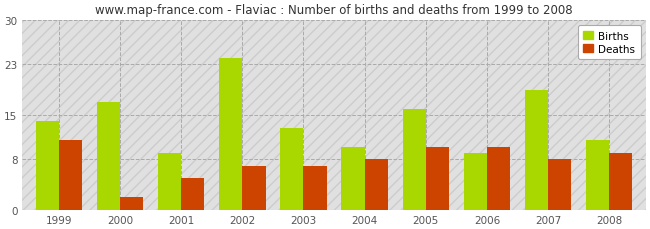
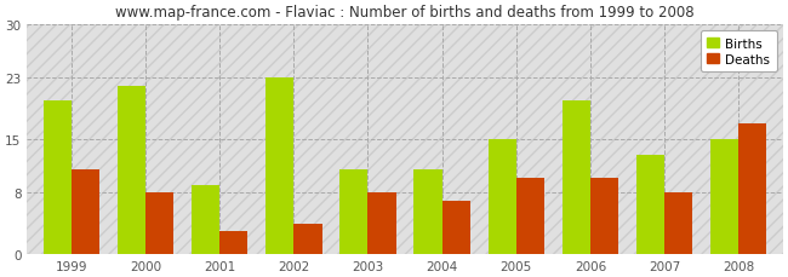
Births/1999: 14 -> 20
Births/2000: 17 -> 22
Deaths/2000: 2 -> 8
Deaths/2001: 5 -> 3
Births/2002: 24 -> 23
Deaths/2002: 7 -> 4
Births/2003: 13 -> 11
Deaths/2003: 7 -> 8
Births/2004: 10 -> 11
Deaths/2004: 8 -> 7
Births/2005: 16 -> 15
Births/2006: 9 -> 20
Births/2007: 19 -> 13
Births/2008: 11 -> 15
Deaths/2008: 9 -> 17
